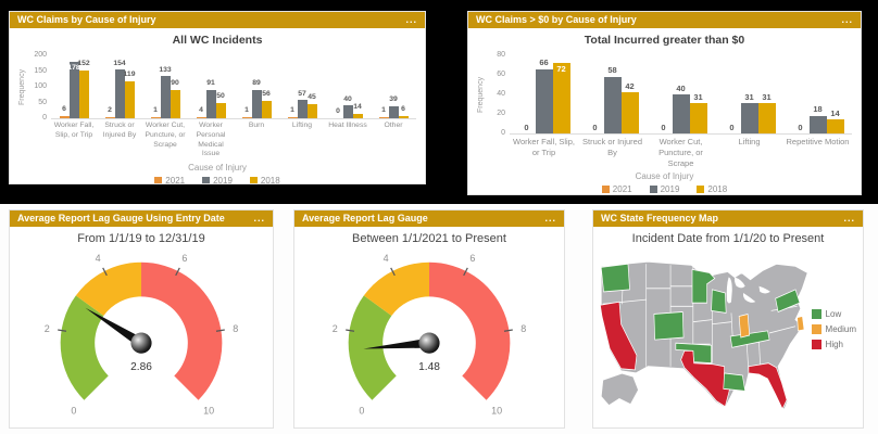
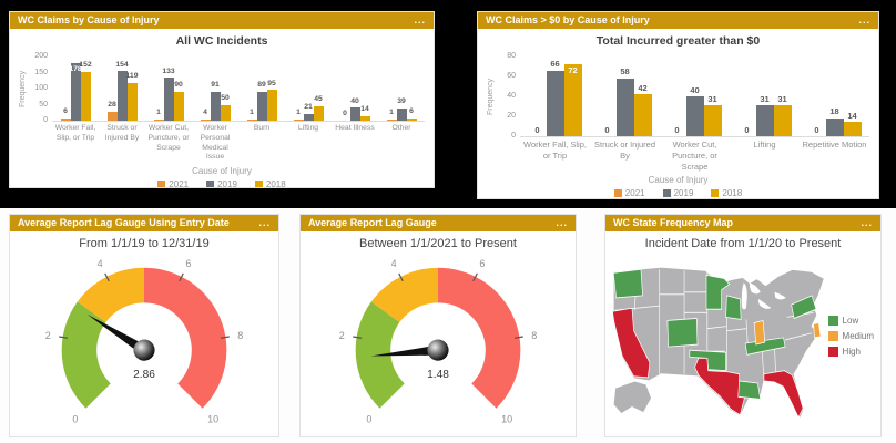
All WC Incidents/2021/Struck or Injured By: 2 -> 28
All WC Incidents/2018/Burn: 56 -> 95
All WC Incidents/2019/Lifting: 57 -> 21
